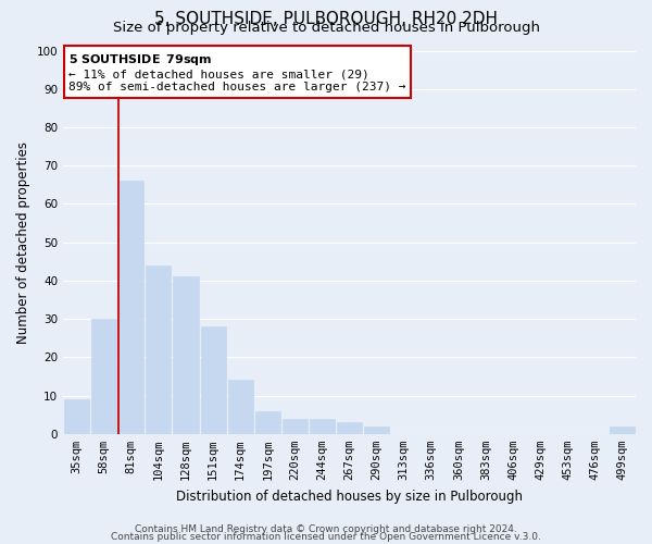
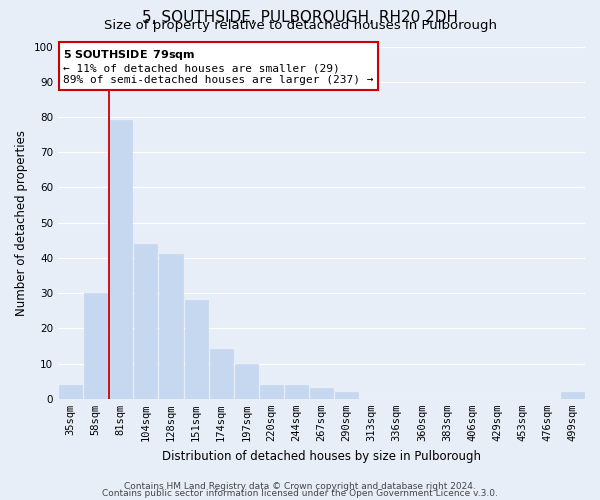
35sqm: 9 -> 4
81sqm: 66 -> 79
197sqm: 6 -> 10
